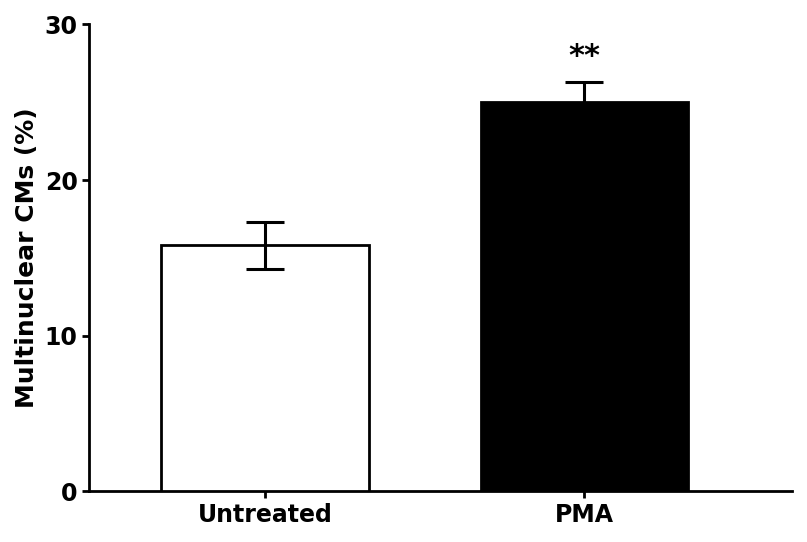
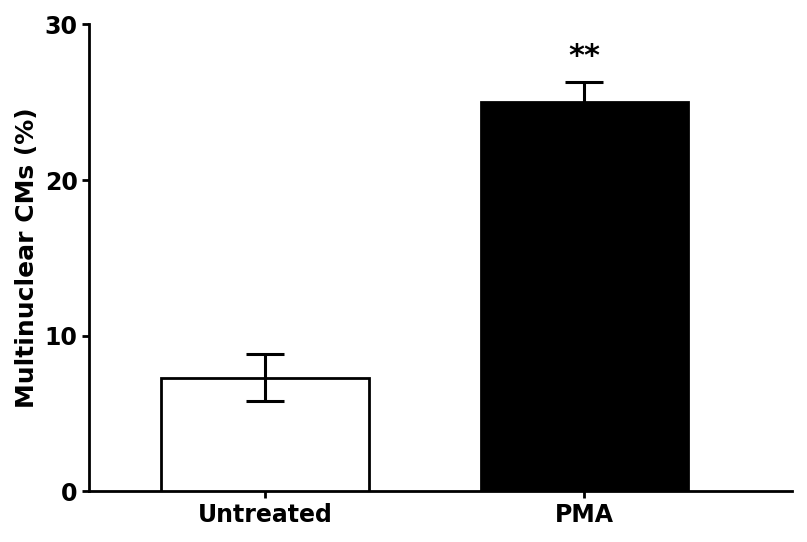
Untreated: 15.8 -> 7.3
